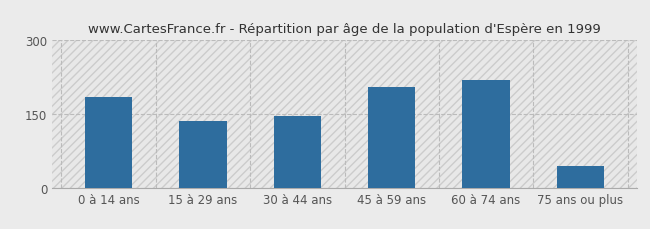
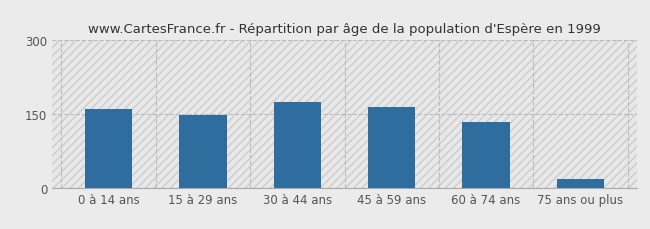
0 à 14 ans: 185 -> 160
15 à 29 ans: 135 -> 148
30 à 44 ans: 145 -> 175
45 à 59 ans: 205 -> 165
60 à 74 ans: 220 -> 133
75 ans ou plus: 45 -> 18
